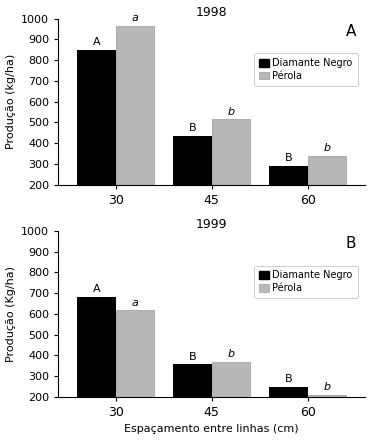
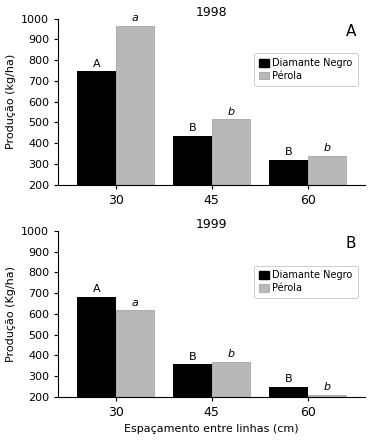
1998/Diamante Negro/30: 850 -> 745
1998/Diamante Negro/60: 290 -> 320
